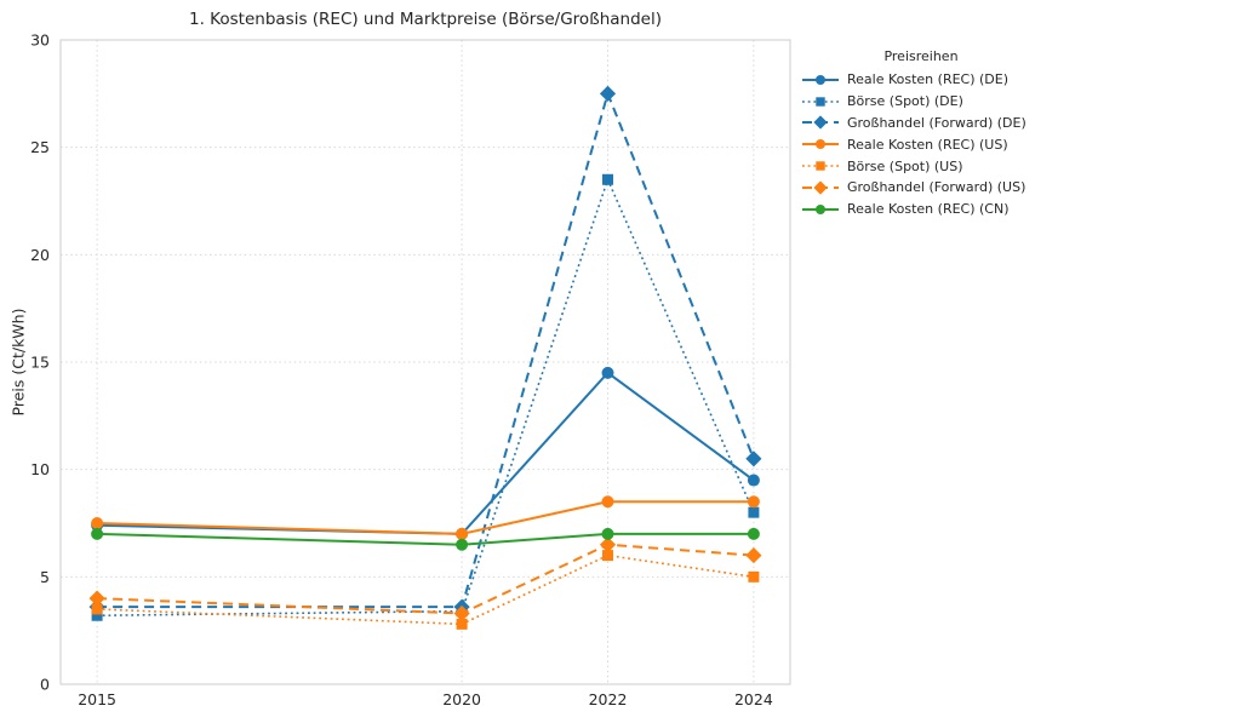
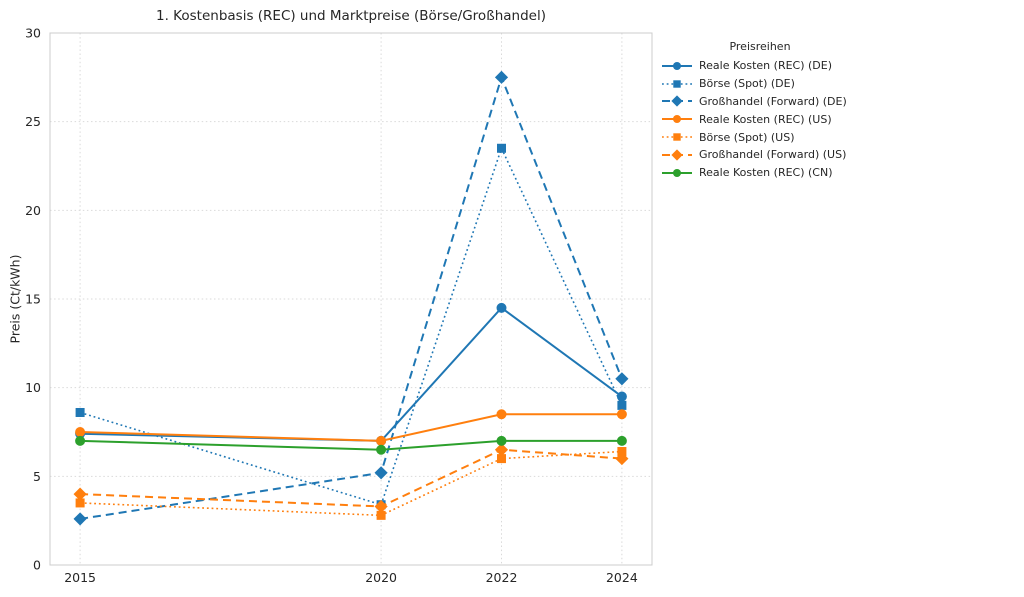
Börse (Spot) (DE)/2015: 3.2 -> 8.6
Großhandel (Forward) (DE)/2015: 3.6 -> 2.6
Großhandel (Forward) (DE)/2020: 3.6 -> 5.2
Börse (Spot) (DE)/2024: 8.0 -> 9.0
Börse (Spot) (US)/2024: 5.0 -> 6.4
